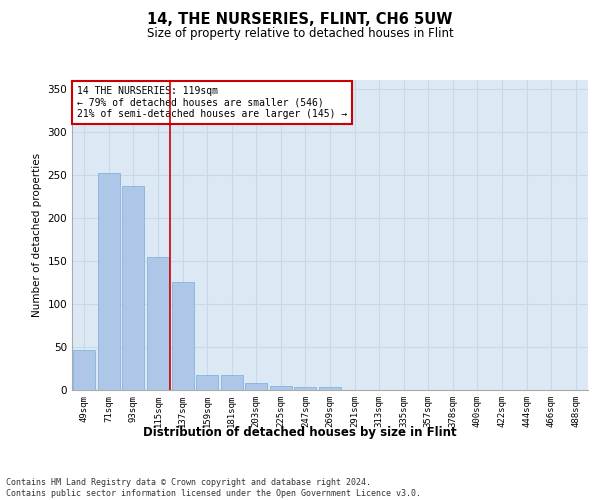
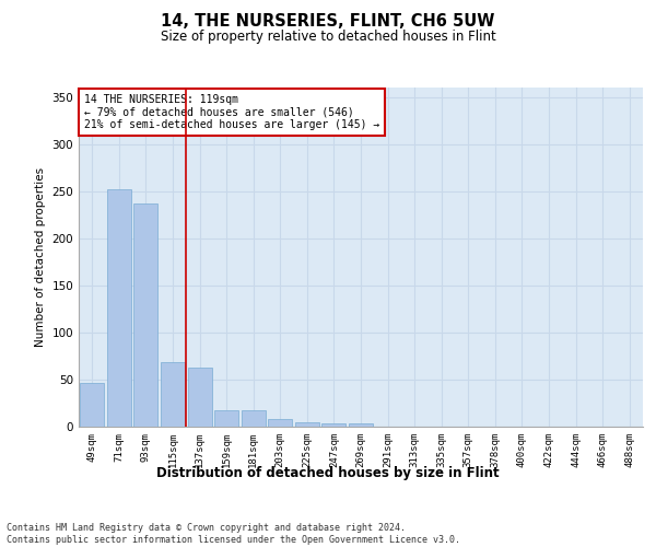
115sqm: 154 -> 68
137sqm: 126 -> 63
